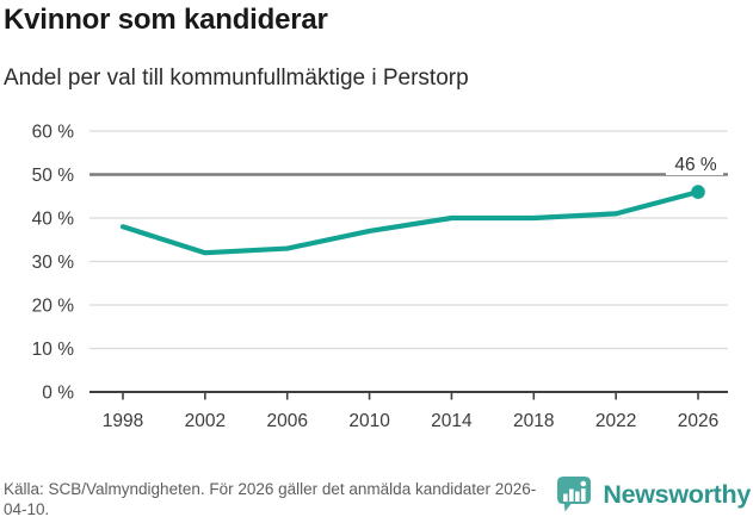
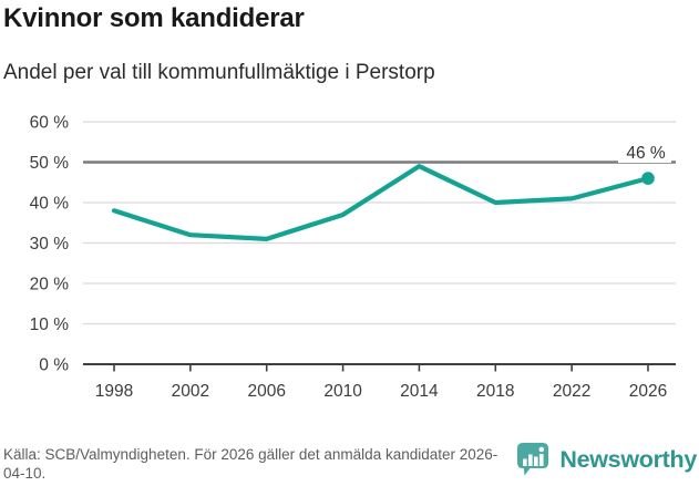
2006: 33% -> 31%
2014: 40% -> 49%
